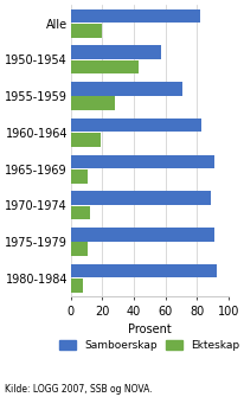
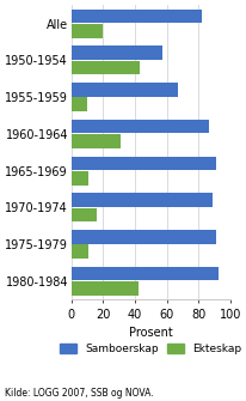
Samboerskap/1955-1959: 71 -> 67
Ekteskap/1955-1959: 28 -> 10
Samboerskap/1960-1964: 83 -> 87
Ekteskap/1960-1964: 19 -> 31
Ekteskap/1970-1974: 12 -> 16
Ekteskap/1980-1984: 8 -> 42
